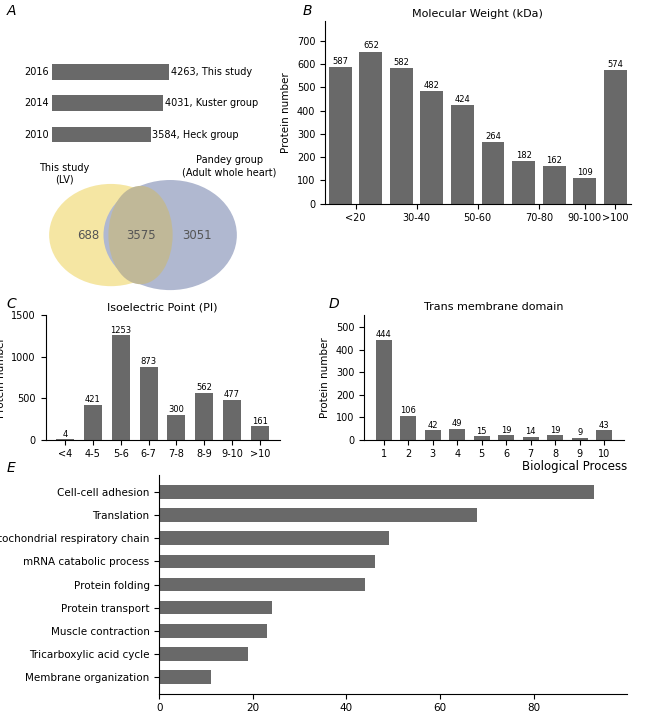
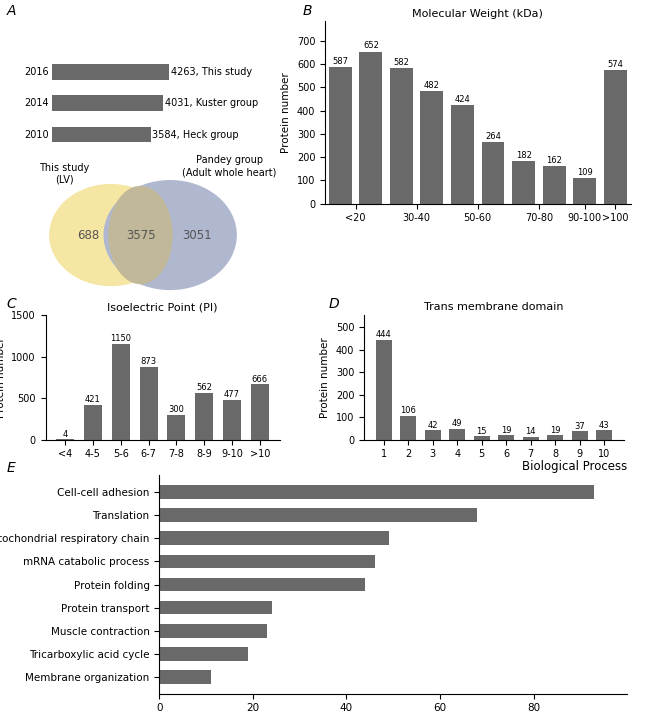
Isoelectric Point (PI)/5-6: 1253 -> 1150
Isoelectric Point (PI)/>10: 161 -> 666
Trans membrane domain/9: 9 -> 37
